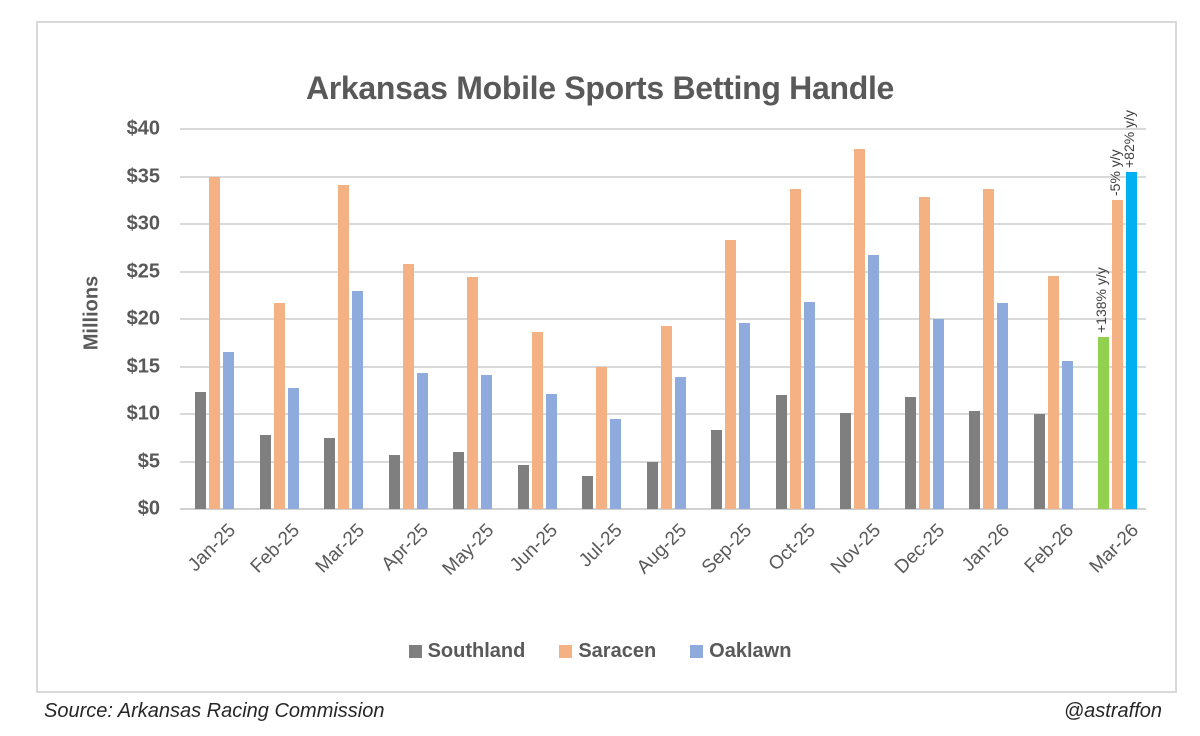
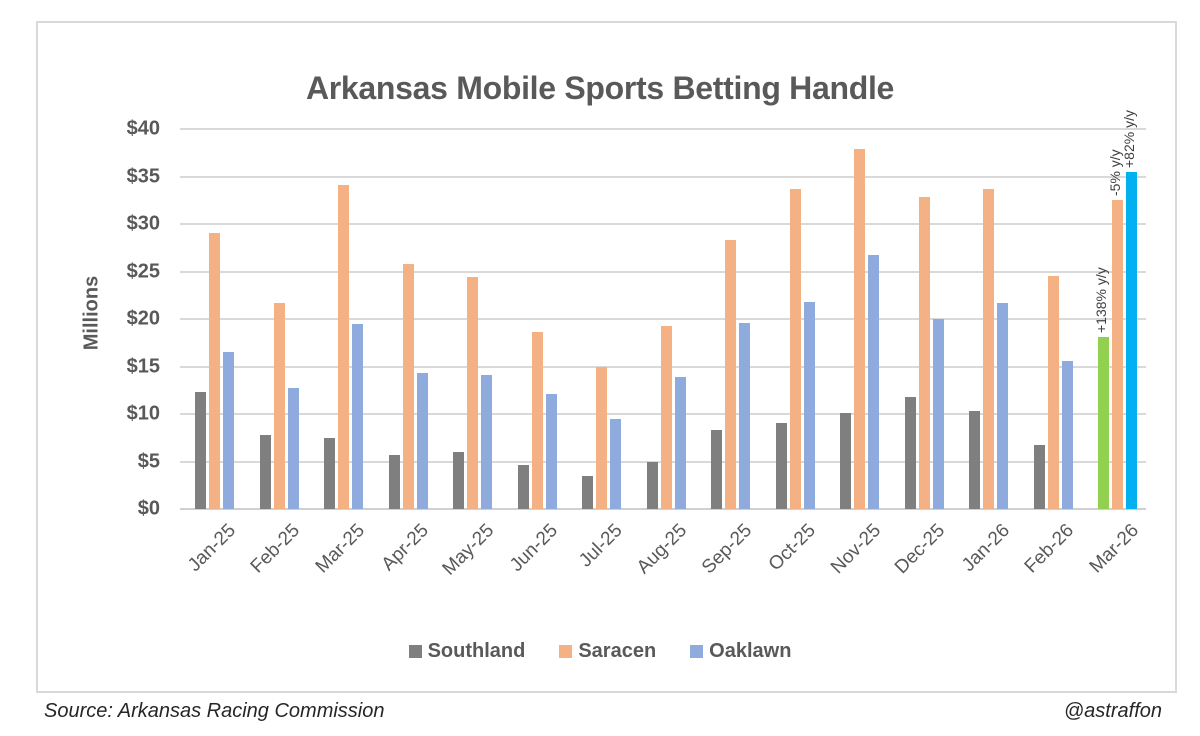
Saracen/Jan-25: $35 -> $29
Oaklawn/Mar-25: $23 -> $20
Southland/Oct-25: $12 -> $9
Southland/Feb-26: $10 -> $7
